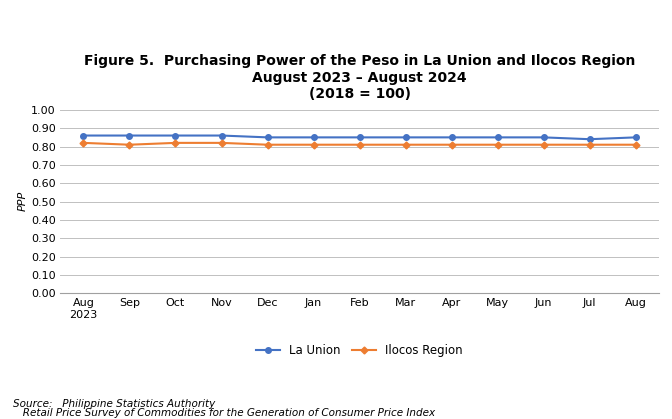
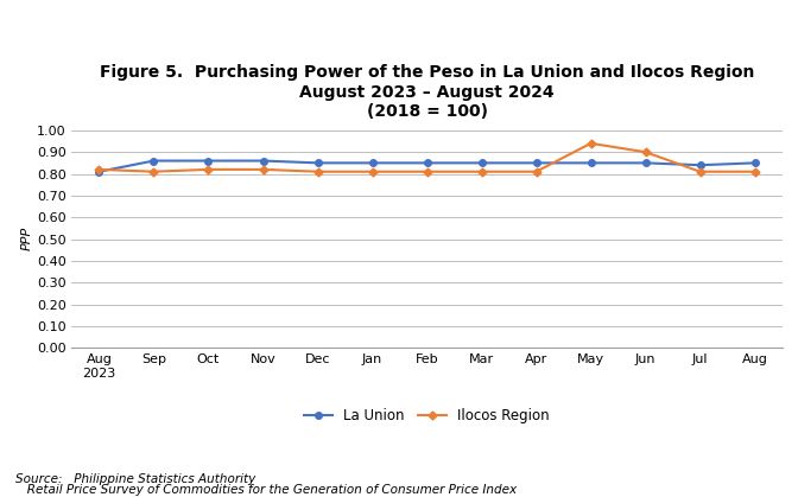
La Union/Aug 2023: 0.86 -> 0.81
Ilocos Region/May: 0.81 -> 0.94
Ilocos Region/Jun: 0.81 -> 0.90
